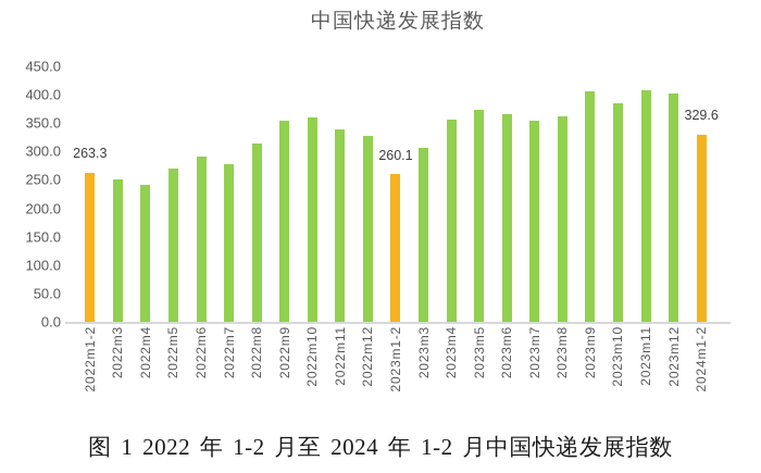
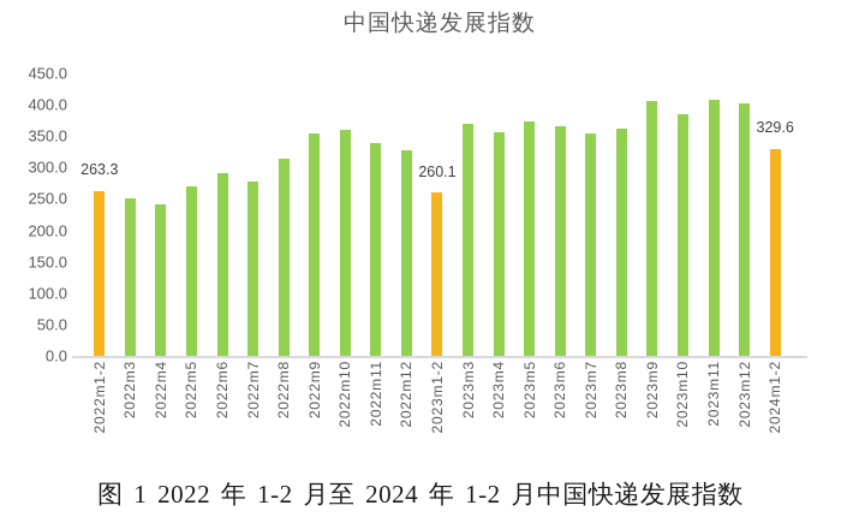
2023m3: 310 -> 370
